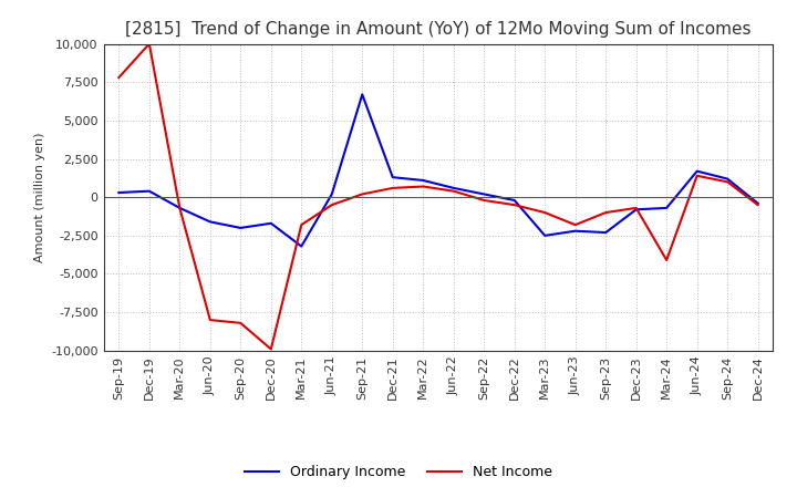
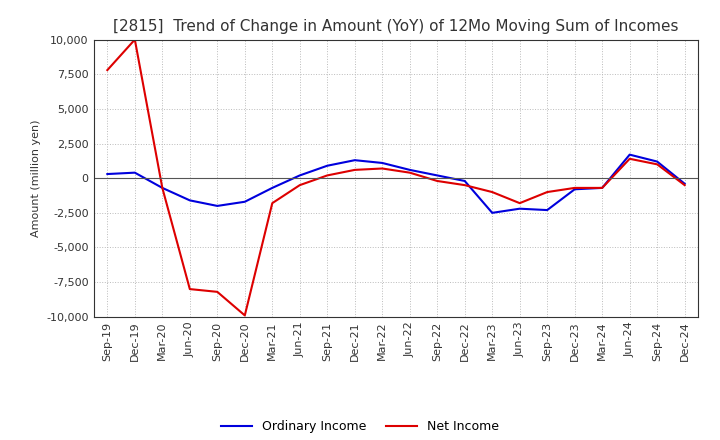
Ordinary Income/Mar-21: -3,200 -> -700
Ordinary Income/Sep-21: 6,700 -> 900
Net Income/Mar-24: -4,100 -> -700
